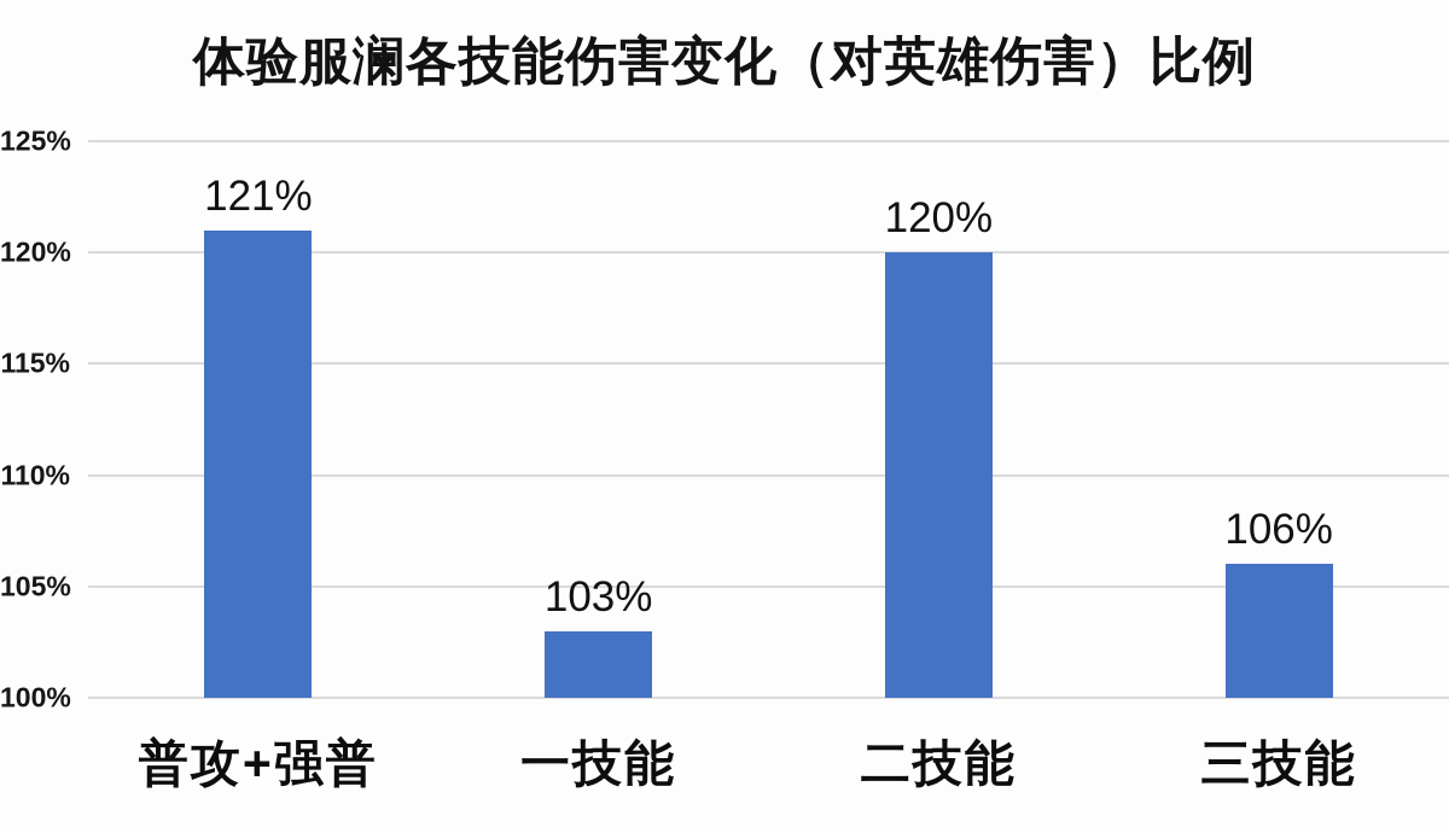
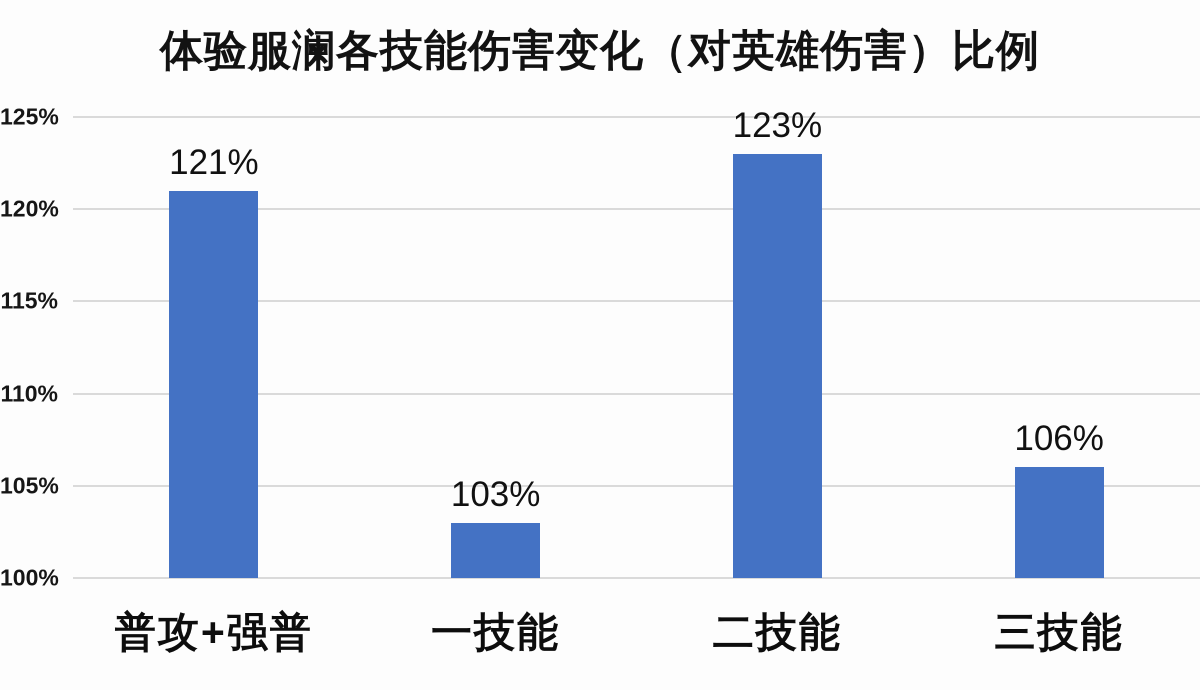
二技能: 120% -> 123%
